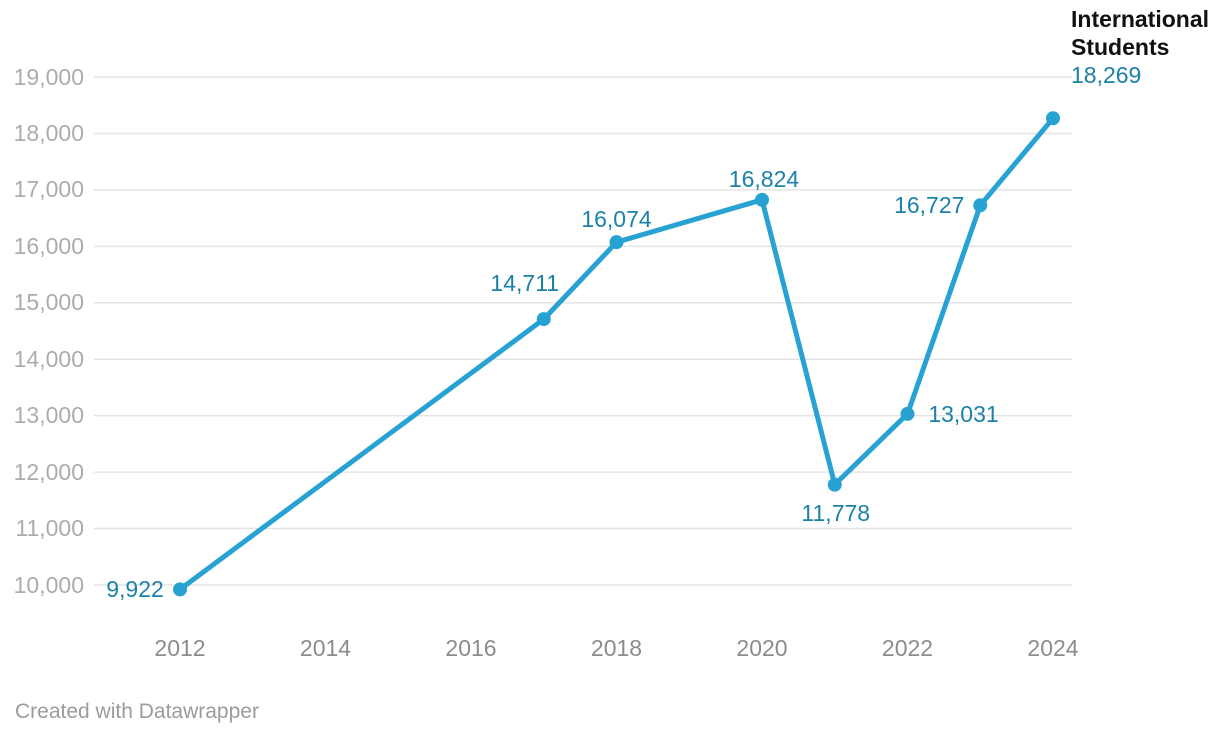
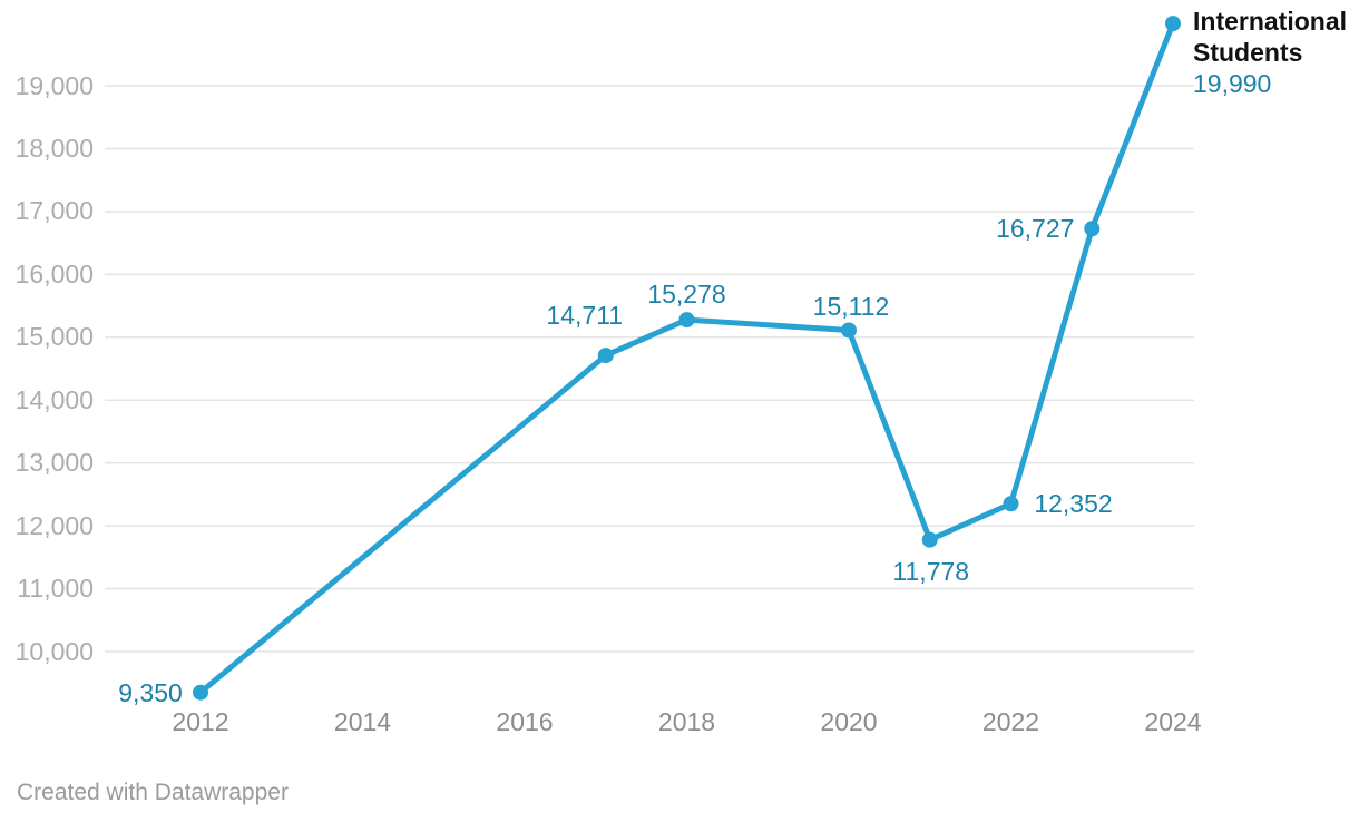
2012: 9,922 -> 9,350
2018: 16,074 -> 15,278
2020: 16,824 -> 15,112
2022: 13,031 -> 12,352
2024: 18,269 -> 19,990
